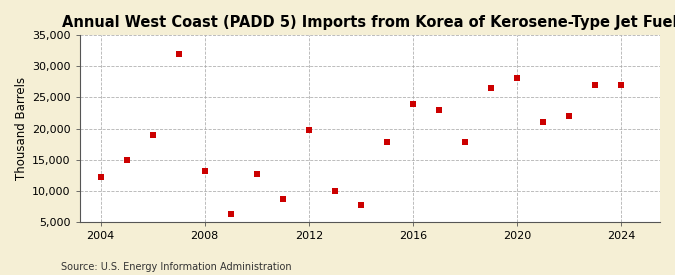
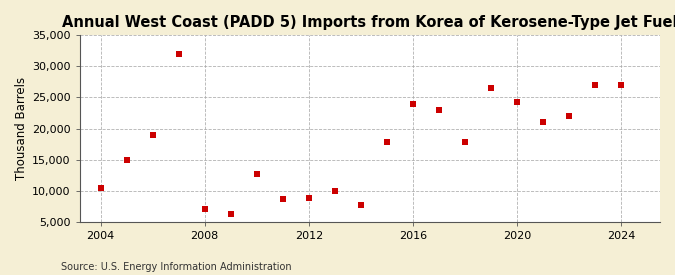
2004: 12,200 -> 10,500
2008: 13,200 -> 7,000
2012: 19,800 -> 8,800
2020: 28,200 -> 24,200
